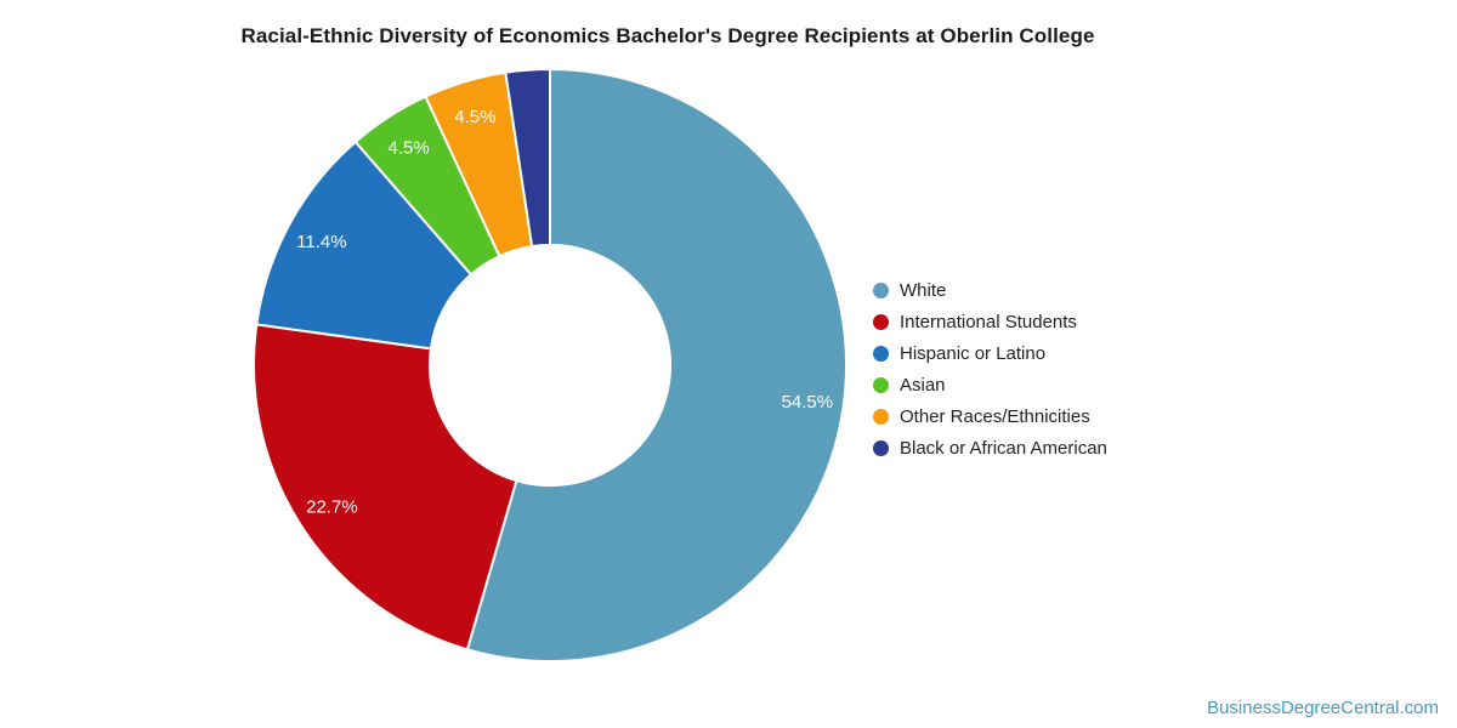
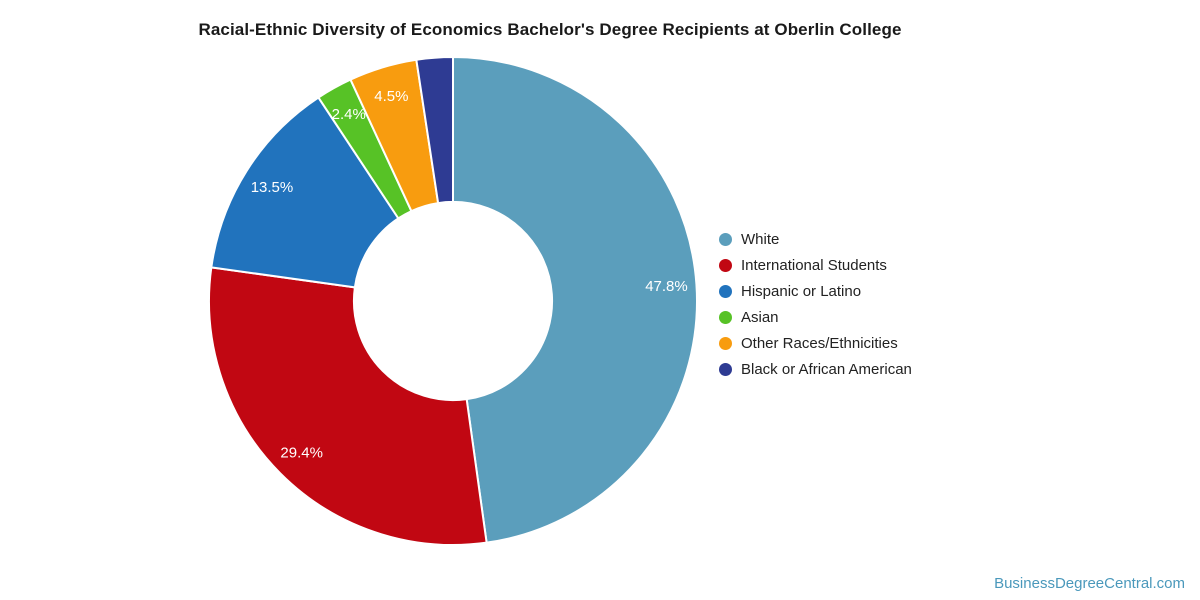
White: 54.5% -> 47.8%
International Students: 22.7% -> 29.4%
Hispanic or Latino: 11.4% -> 13.5%
Asian: 4.5% -> 2.4%
